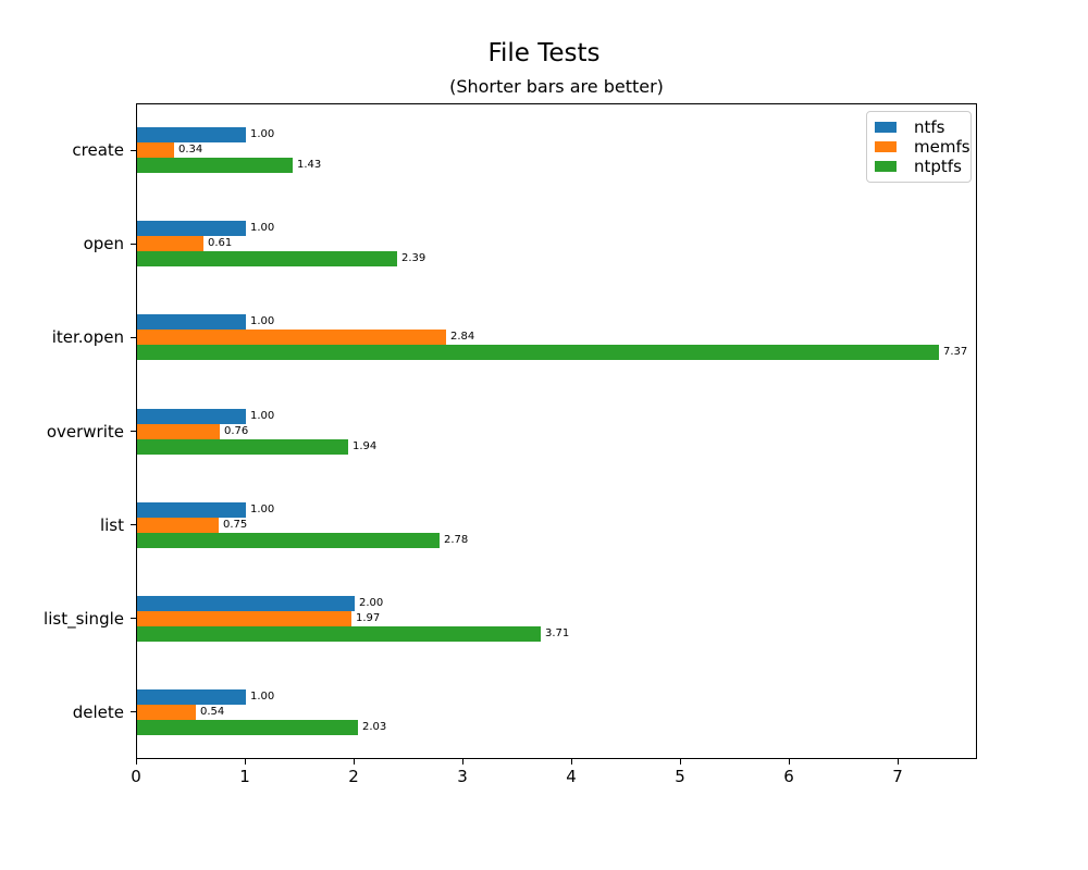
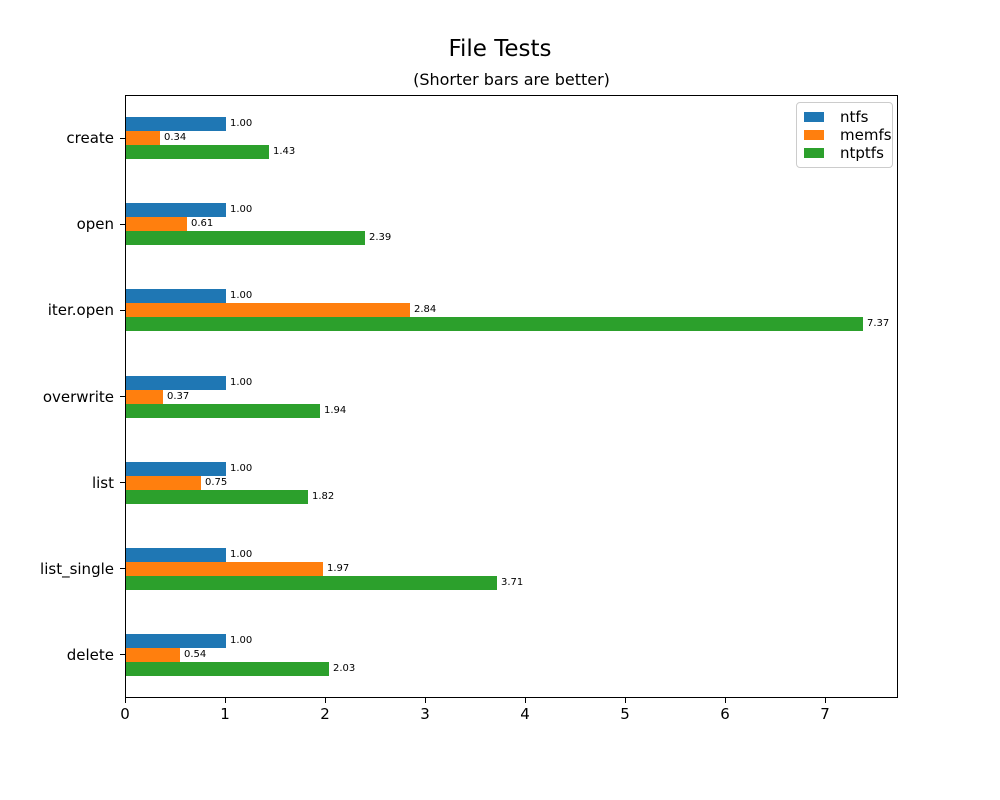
memfs/overwrite: 0.76 -> 0.37
ntptfs/list: 2.78 -> 1.82
ntfs/list_single: 2.00 -> 1.00
